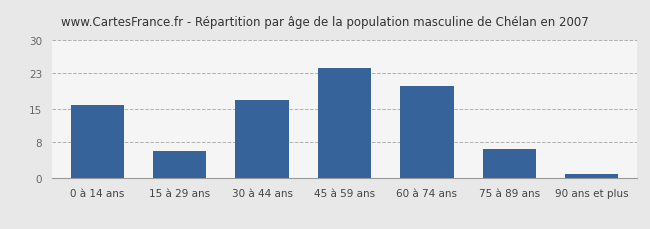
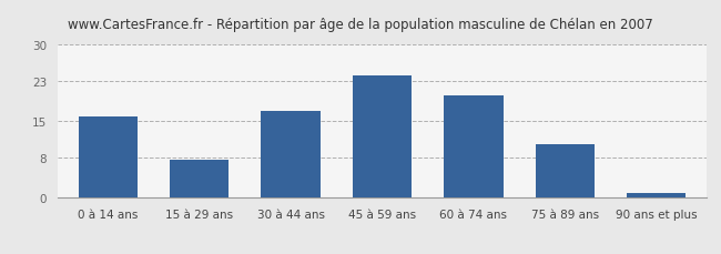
15 à 29 ans: 6.0 -> 7.5
75 à 89 ans: 6.5 -> 10.5
